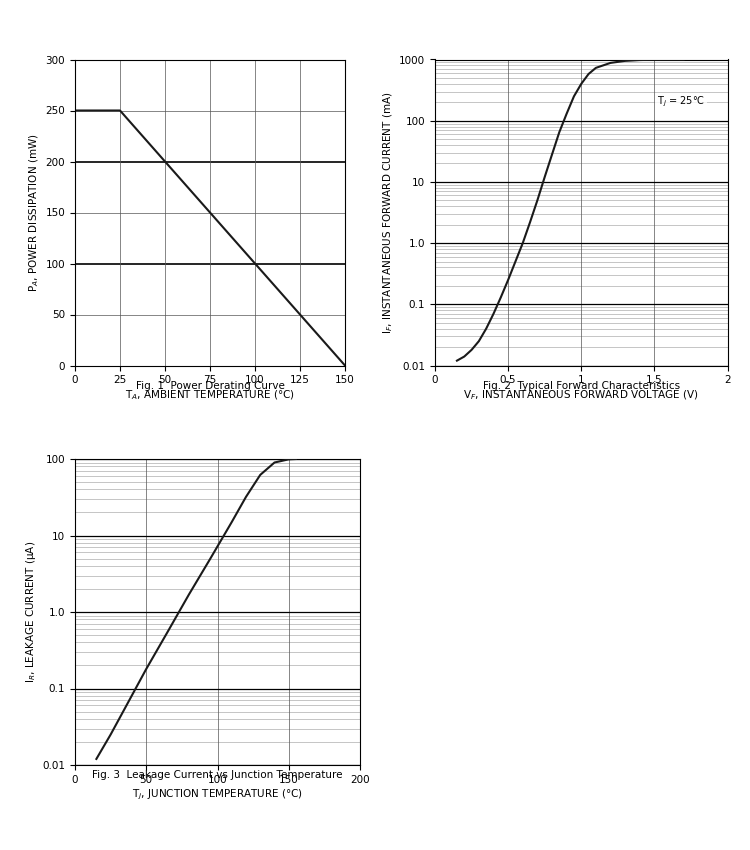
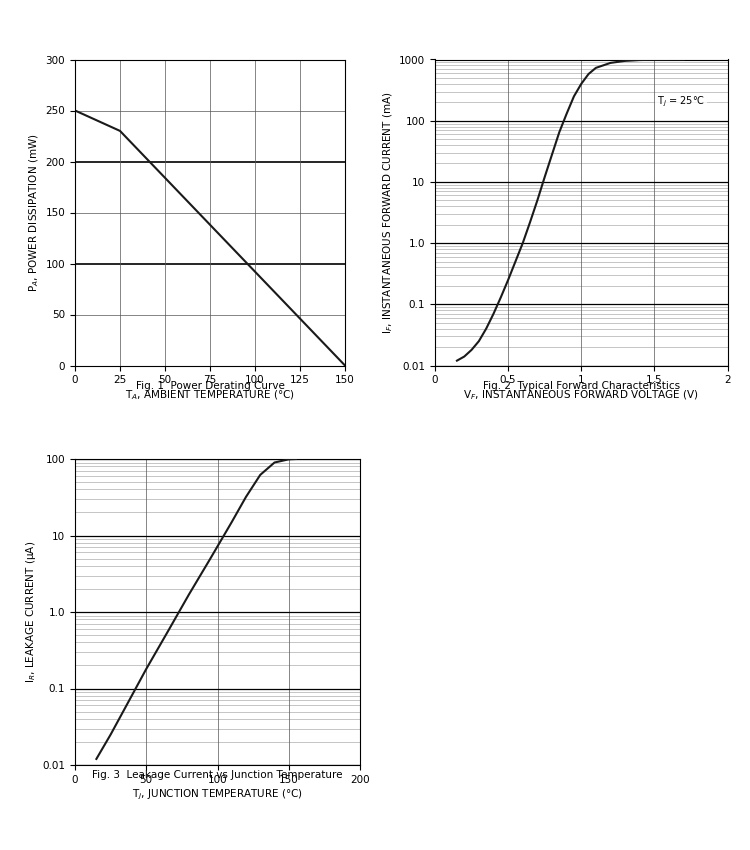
25: 250 -> 230
